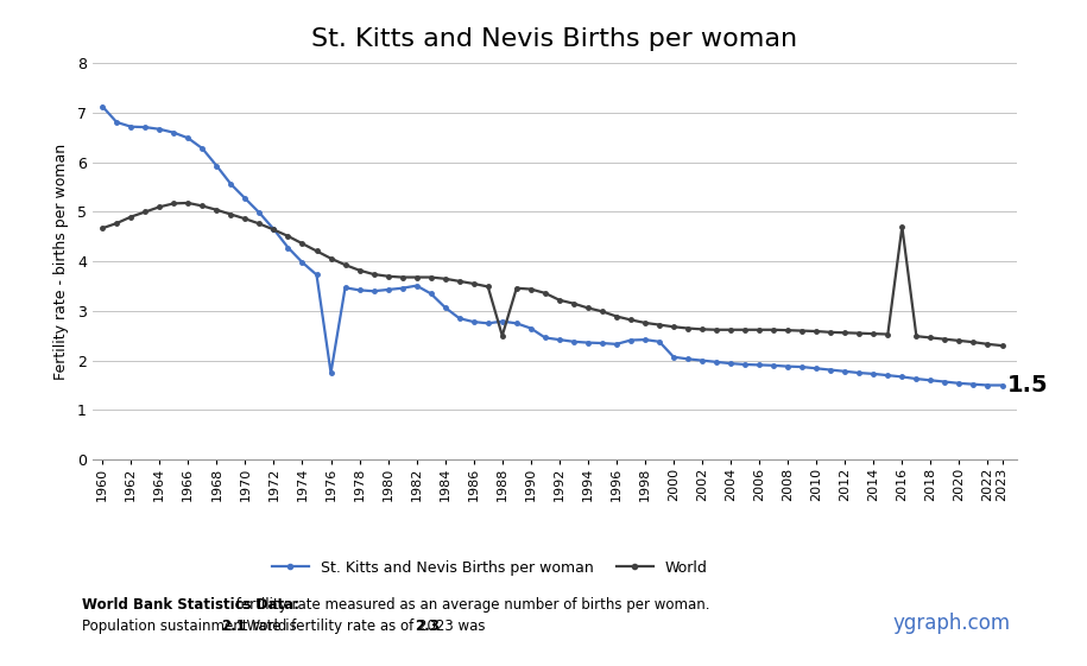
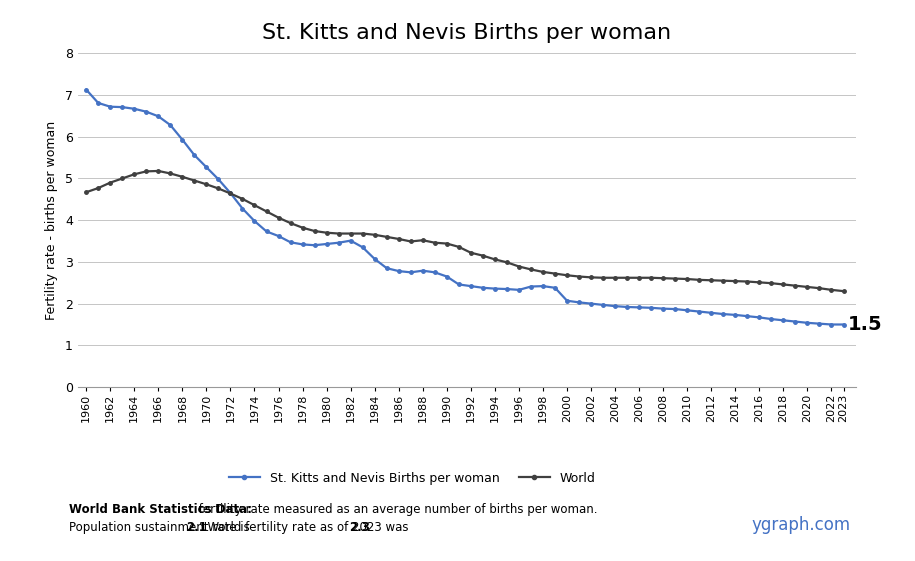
St. Kitts and Nevis Births per woman/1976: 1.75 -> 3.62
World/1988: 2.50 -> 3.52
World/2016: 4.70 -> 2.51
